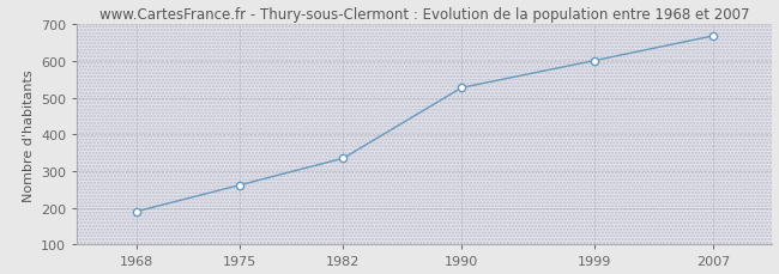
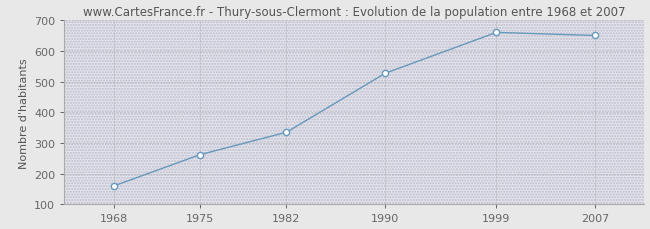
1968: 190 -> 160
1999: 601 -> 660
2007: 668 -> 650
